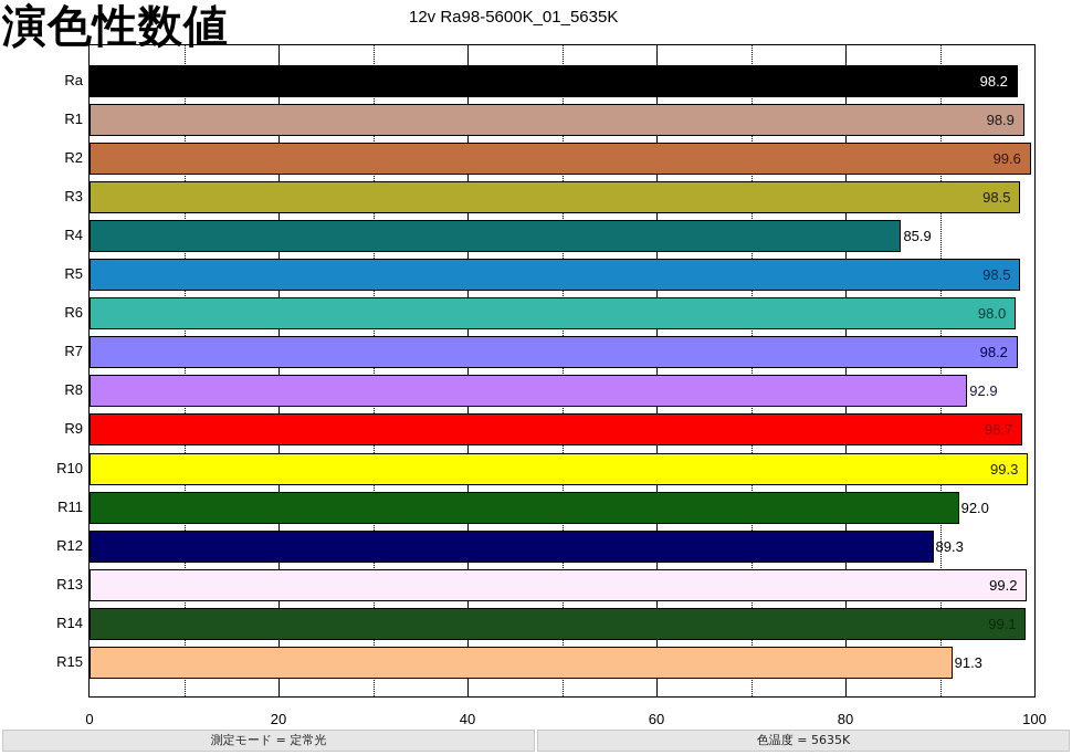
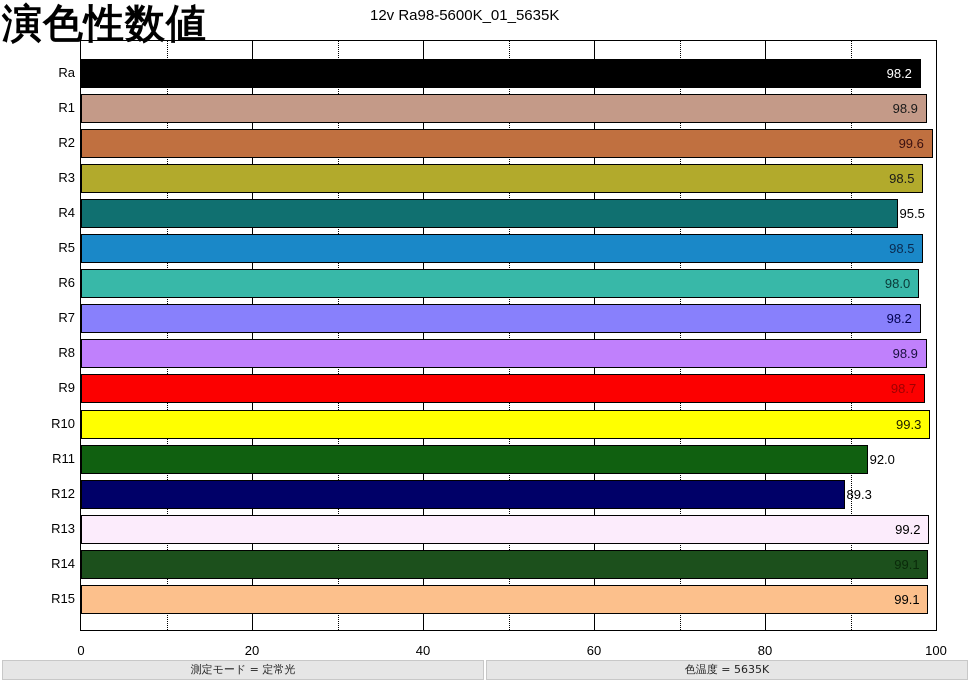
R4: 85.9 -> 95.5
R8: 92.9 -> 98.9
R15: 91.3 -> 99.1
